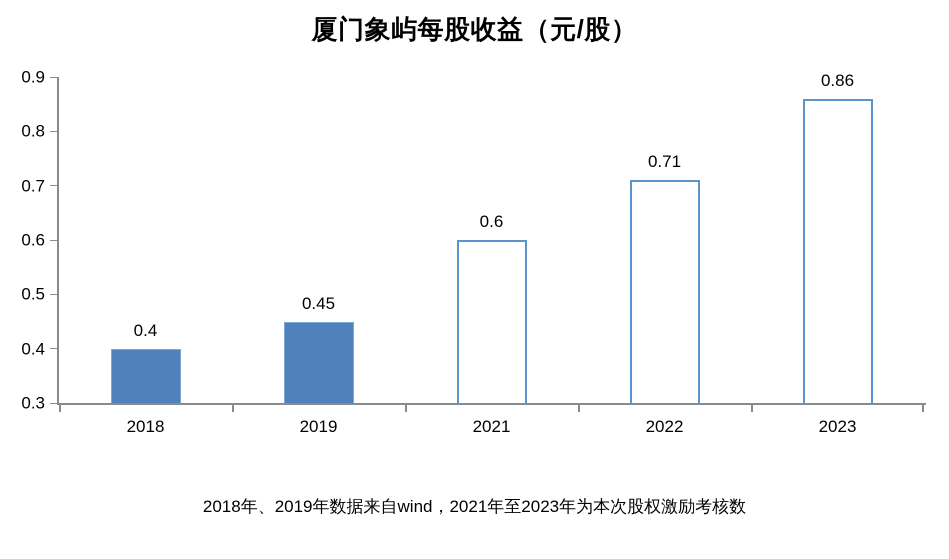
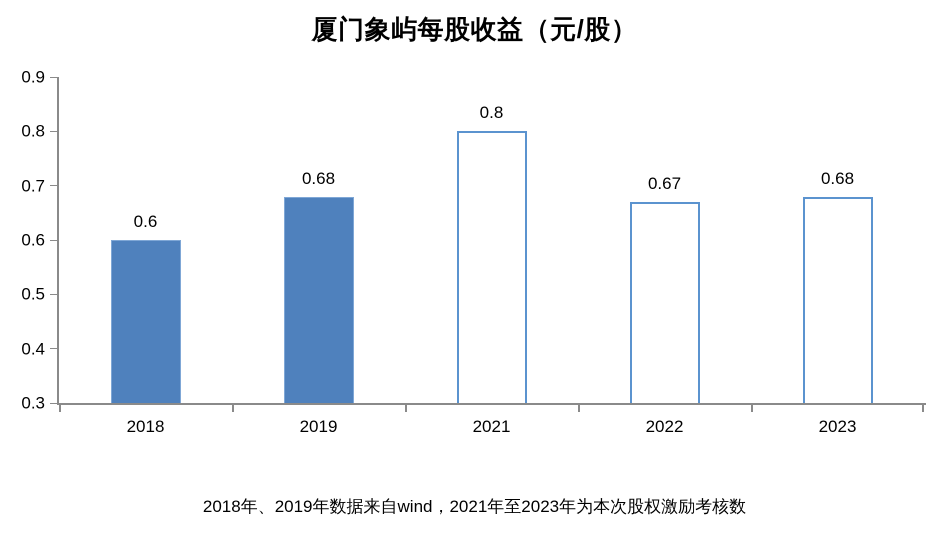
2018: 0.4 -> 0.6
2019: 0.45 -> 0.68
2021: 0.6 -> 0.8
2022: 0.71 -> 0.67
2023: 0.86 -> 0.68
